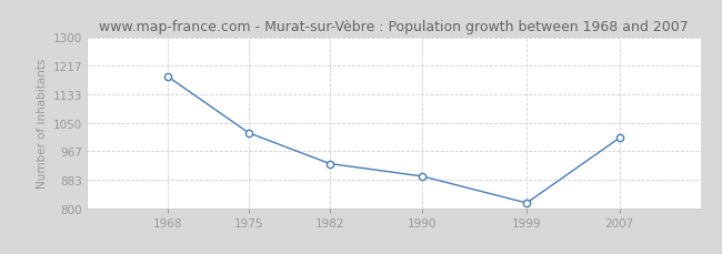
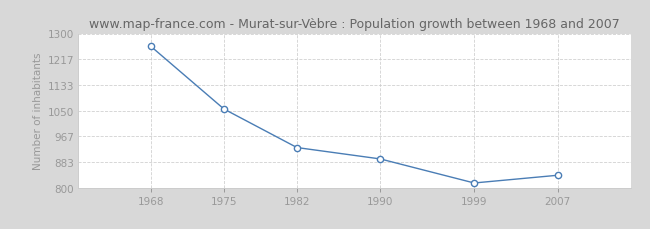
1968: 1185 -> 1258
1975: 1020 -> 1055
2007: 1005 -> 840
